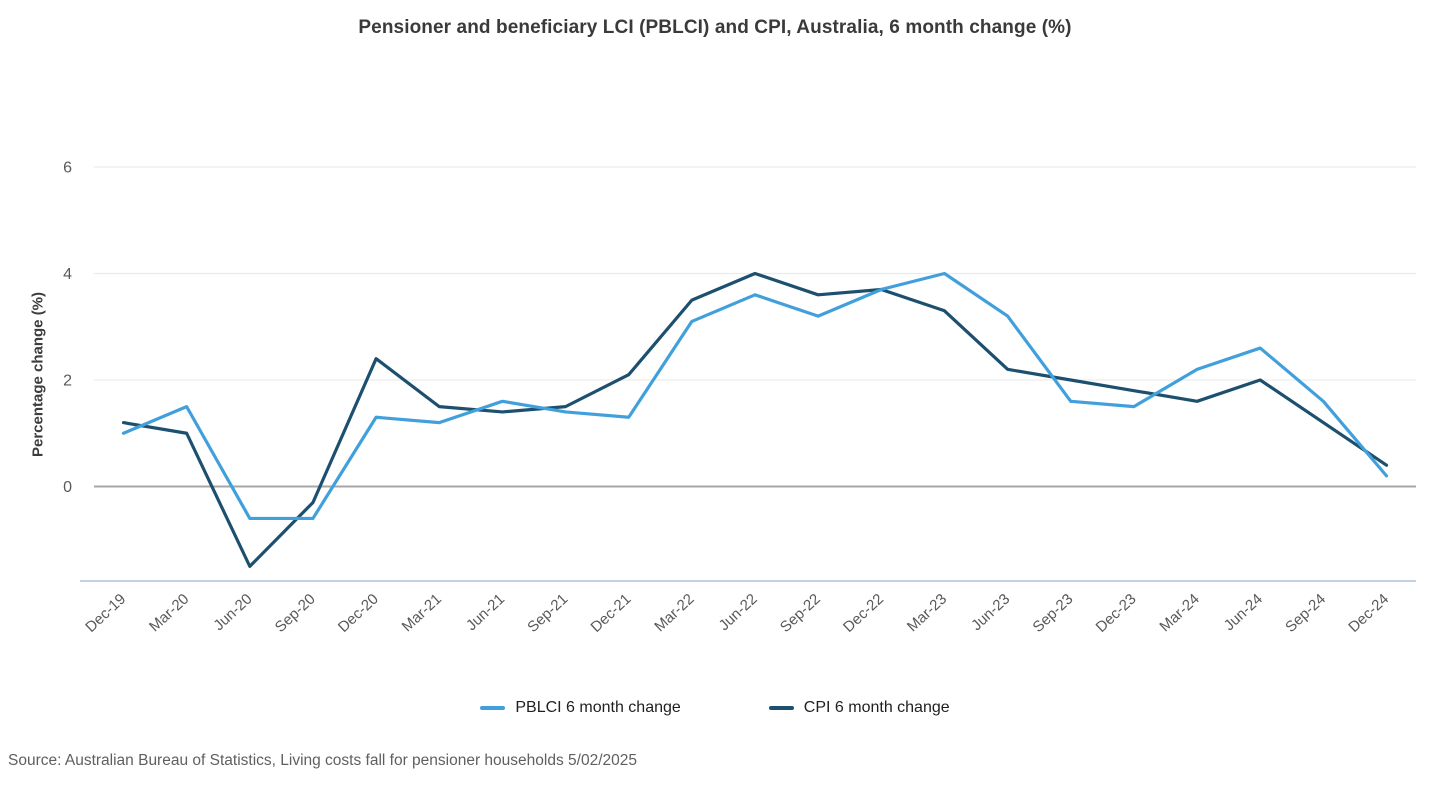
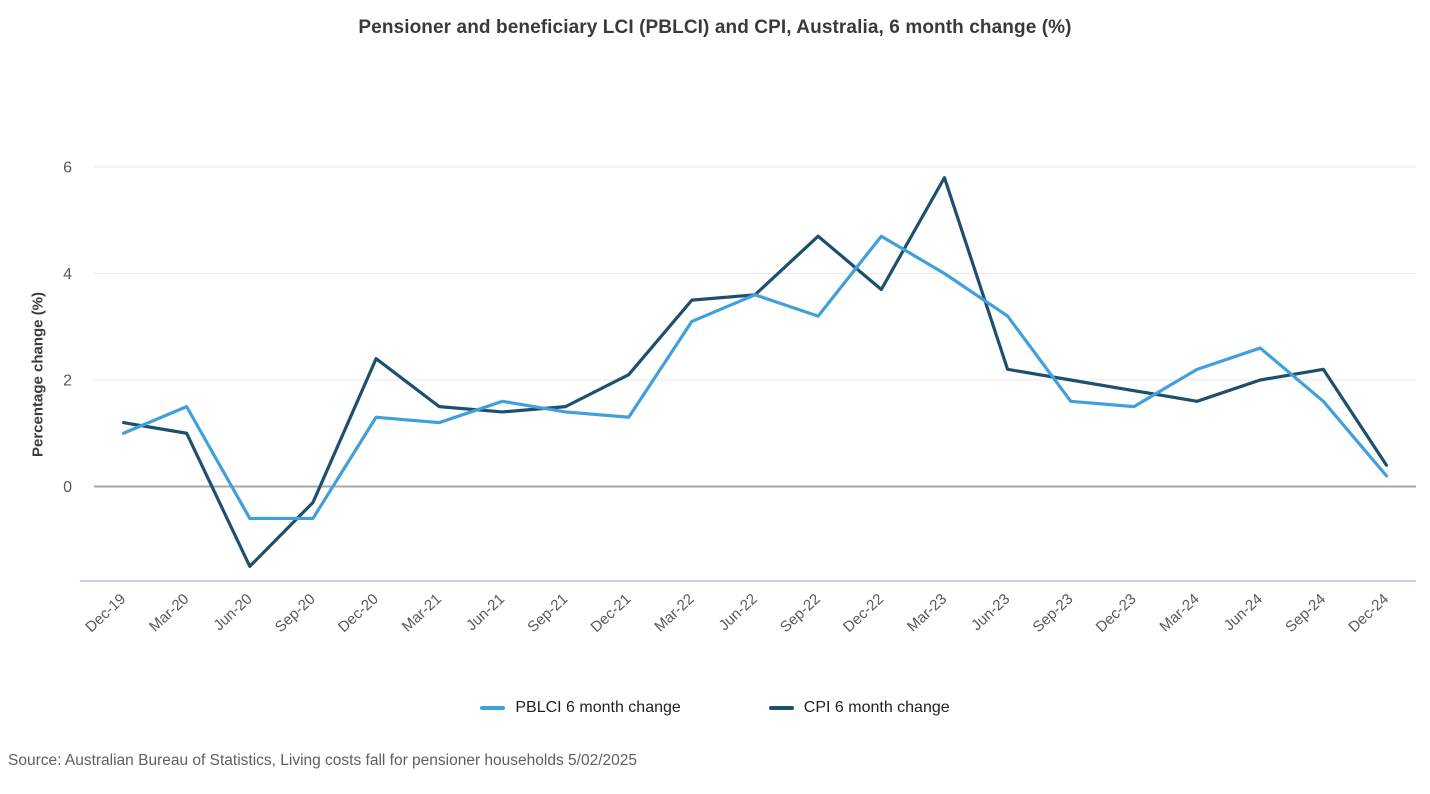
CPI 6 month change/Jun-22: 4.0 -> 3.6
CPI 6 month change/Sep-22: 3.6 -> 4.7
PBLCI 6 month change/Dec-22: 3.7 -> 4.7
CPI 6 month change/Mar-23: 3.3 -> 5.8
CPI 6 month change/Sep-24: 1.2 -> 2.2
